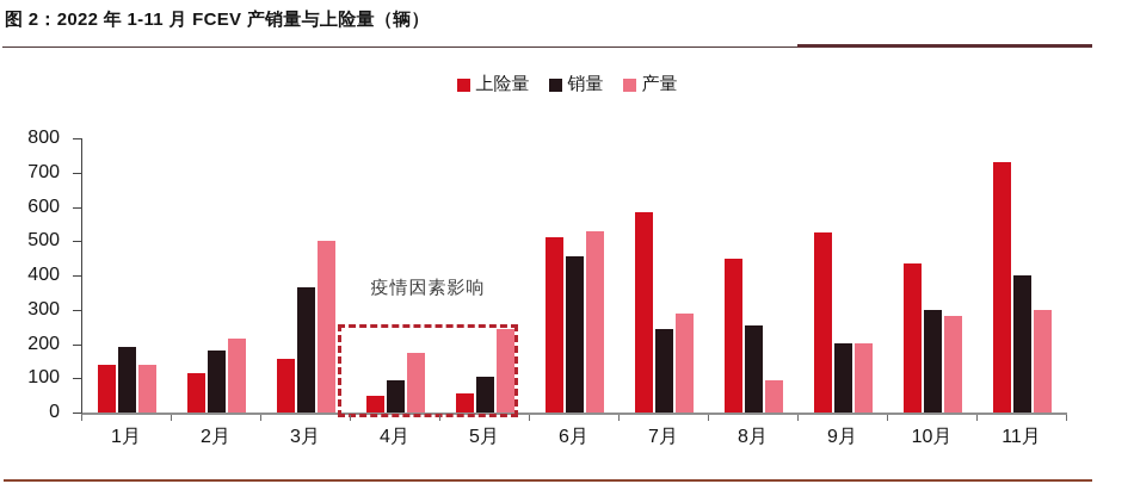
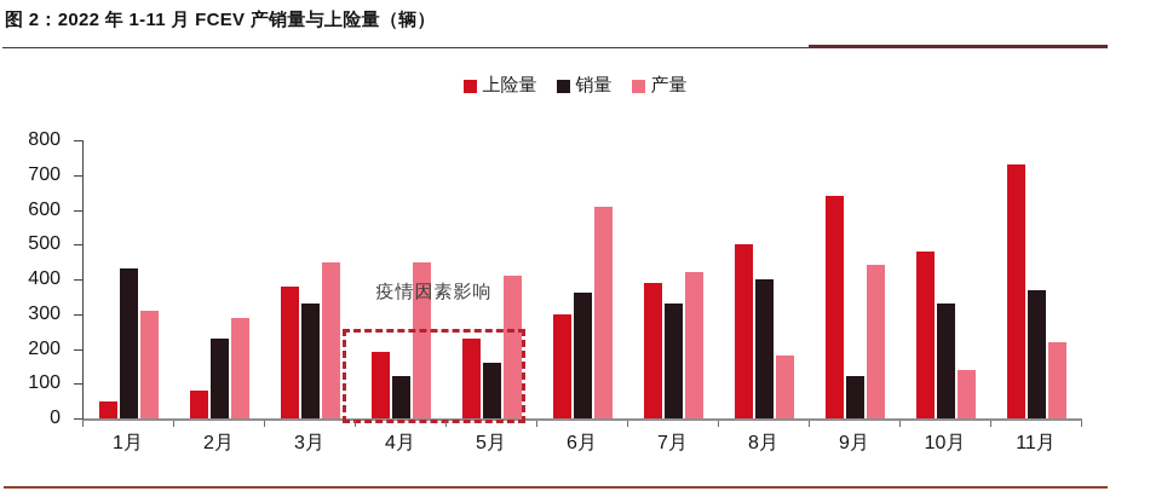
上险量/1月: 140 -> 50
销量/1月: 190 -> 430
产量/1月: 140 -> 310
上险量/2月: 120 -> 80
销量/2月: 180 -> 230
产量/2月: 220 -> 290
上险量/3月: 160 -> 380
销量/3月: 360 -> 330
产量/3月: 500 -> 450
上险量/4月: 50 -> 190
销量/4月: 100 -> 120
产量/4月: 180 -> 450
上险量/5月: 60 -> 230
销量/5月: 100 -> 160
产量/5月: 240 -> 410
上险量/6月: 510 -> 300
销量/6月: 460 -> 360
产量/6月: 530 -> 610
上险量/7月: 580 -> 390
销量/7月: 240 -> 330
产量/7月: 290 -> 420
上险量/8月: 450 -> 500
销量/8月: 260 -> 400
产量/8月: 100 -> 180
上险量/9月: 520 -> 640
销量/9月: 200 -> 120
产量/9月: 200 -> 440
上险量/10月: 440 -> 480
销量/10月: 300 -> 330
产量/10月: 280 -> 140
销量/11月: 400 -> 370
产量/11月: 300 -> 220
